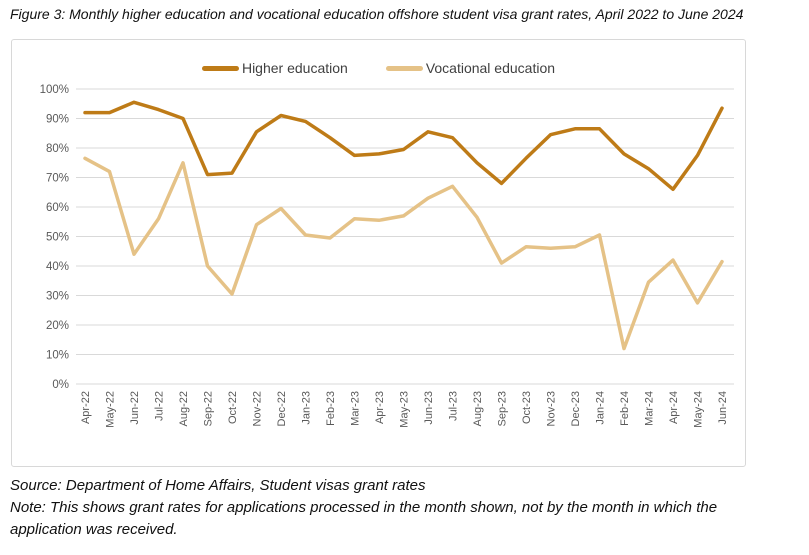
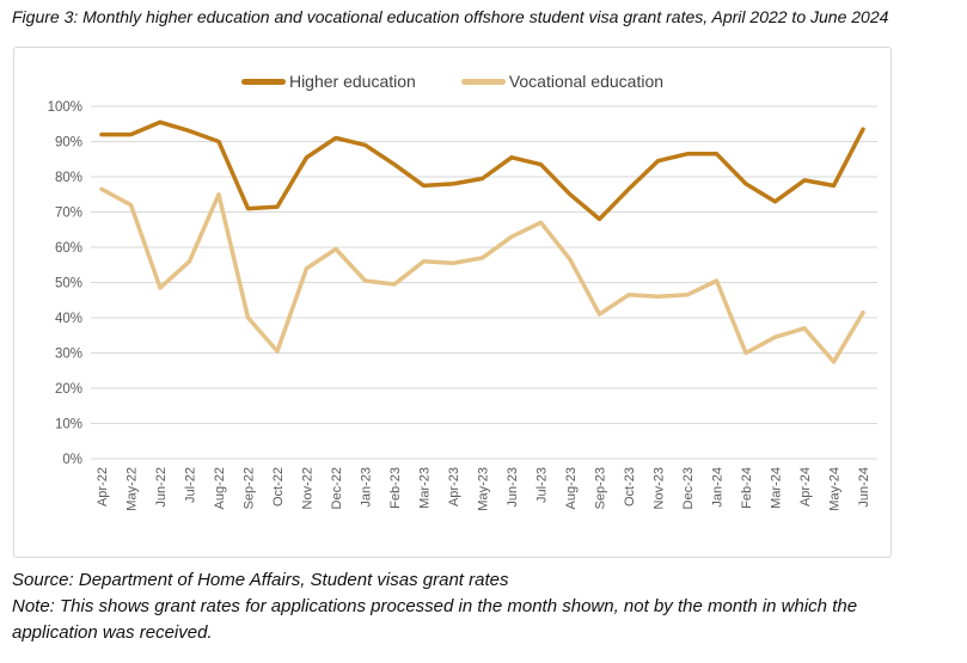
Vocational education/Jun-22: 44% -> 48%
Vocational education/Feb-24: 12% -> 30%
Higher education/Apr-24: 66% -> 79%
Vocational education/Apr-24: 42% -> 37%
